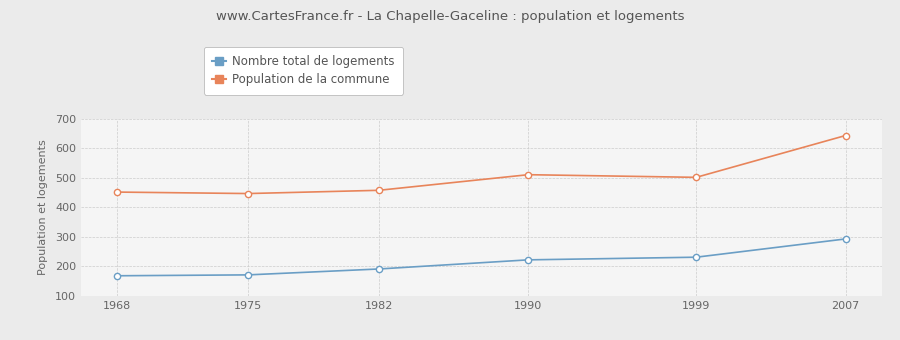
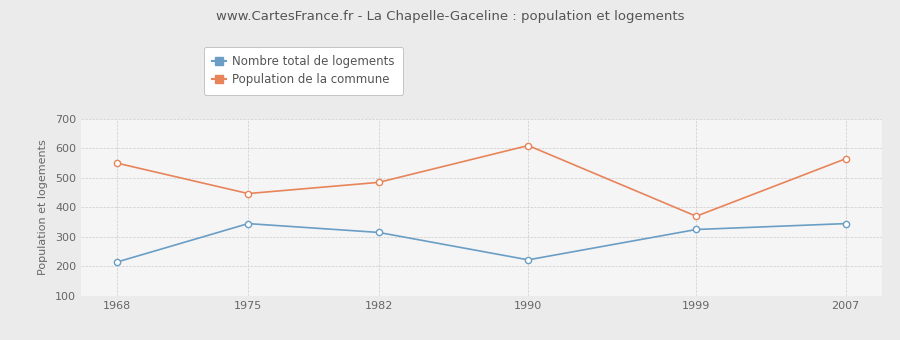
Nombre total de logements/1968: 168 -> 215
Population de la commune/1968: 452 -> 550
Nombre total de logements/1975: 171 -> 345
Nombre total de logements/1982: 191 -> 315
Population de la commune/1982: 458 -> 485
Population de la commune/1990: 511 -> 610
Nombre total de logements/1999: 231 -> 325
Population de la commune/1999: 502 -> 370
Nombre total de logements/2007: 293 -> 345
Population de la commune/2007: 644 -> 565
